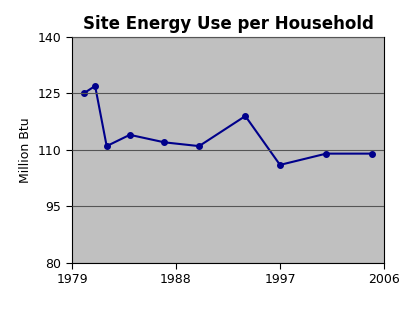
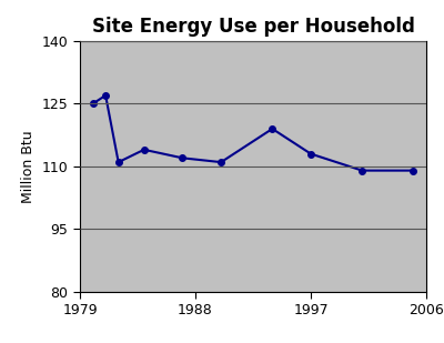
1997: 106 -> 113
